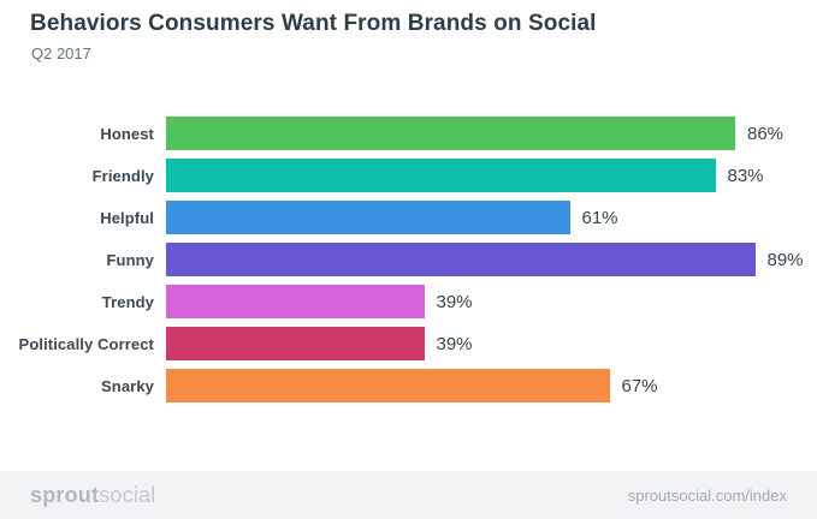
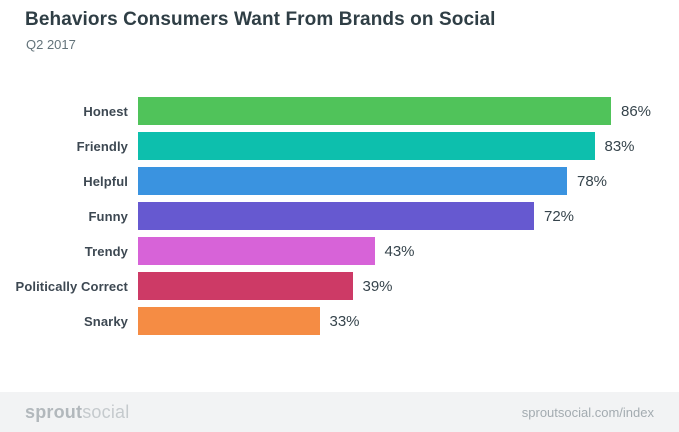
Helpful: 61% -> 78%
Funny: 89% -> 72%
Trendy: 39% -> 43%
Snarky: 67% -> 33%
